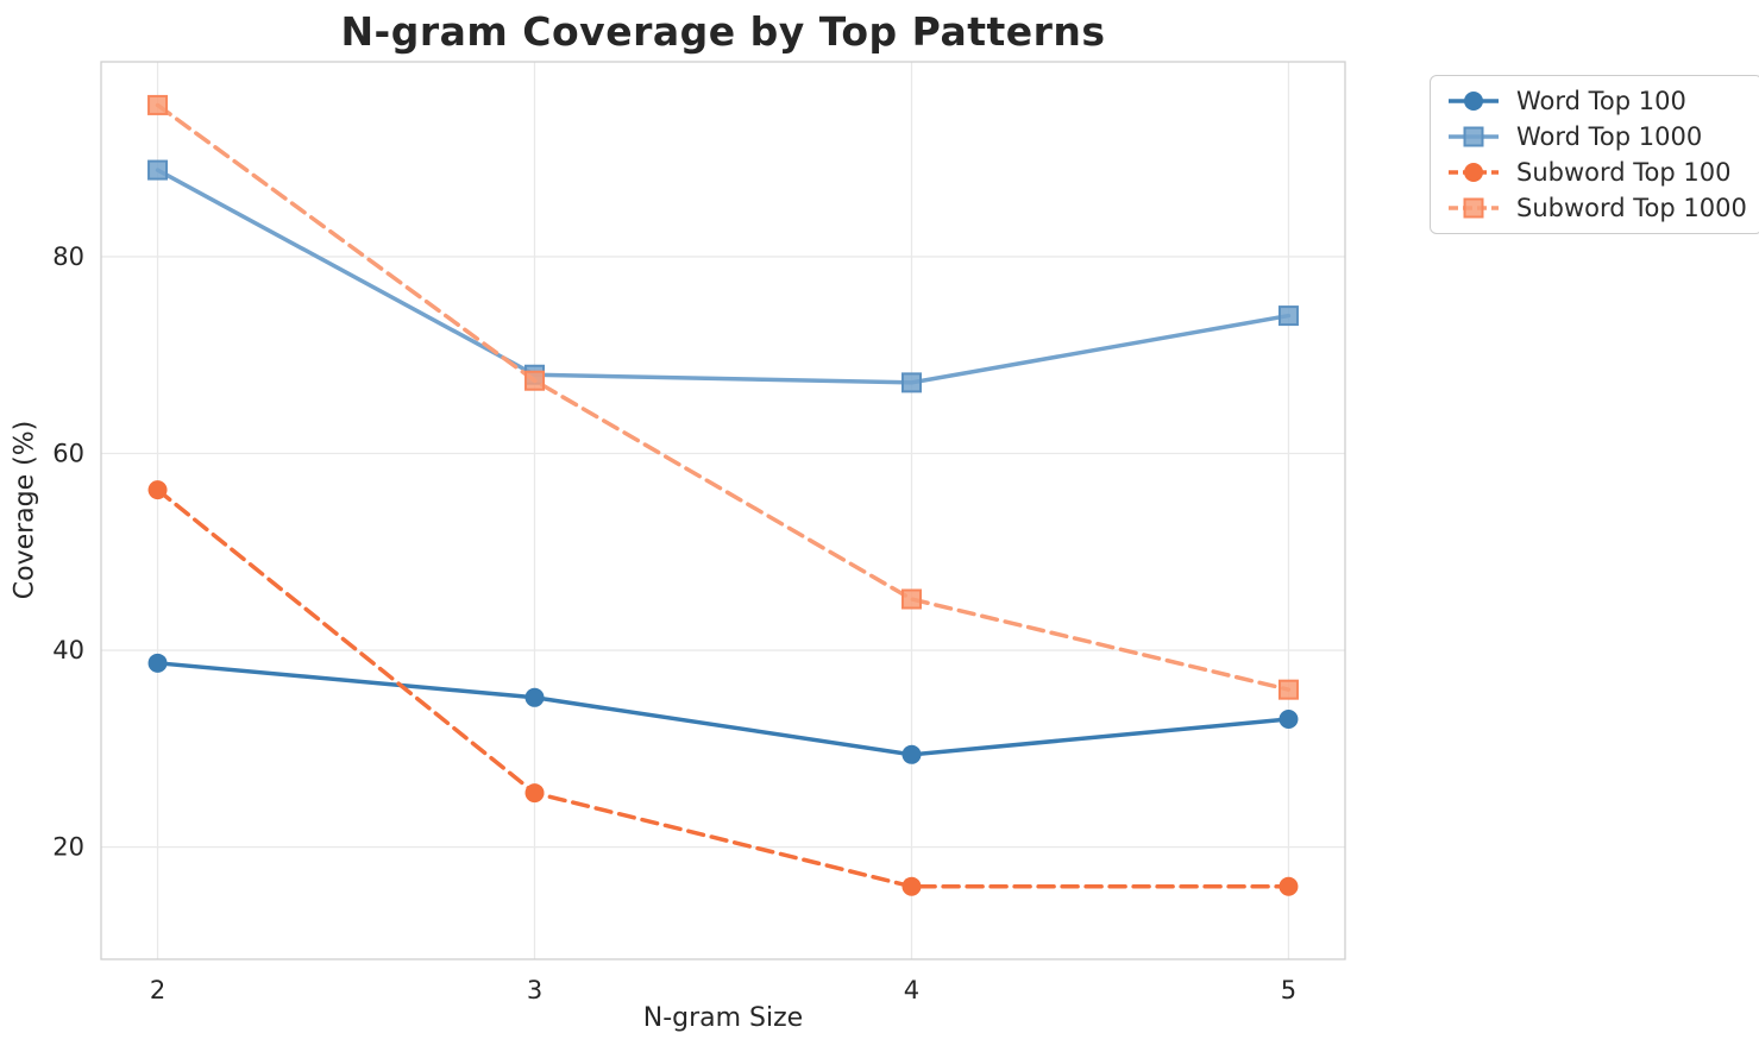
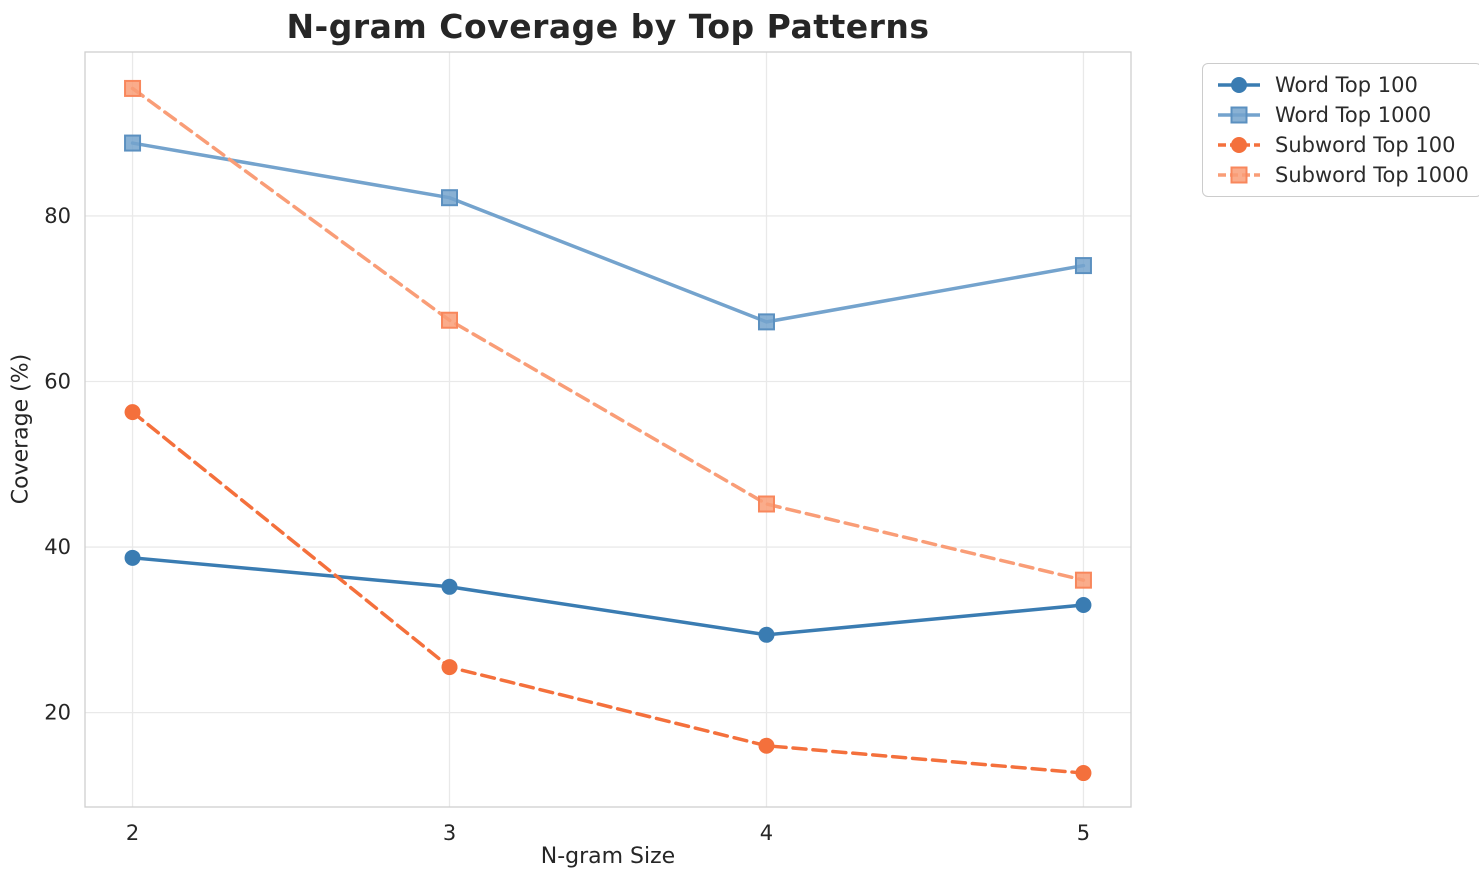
Word Top 1000/3: 68 -> 82
Subword Top 100/5: 16 -> 13
